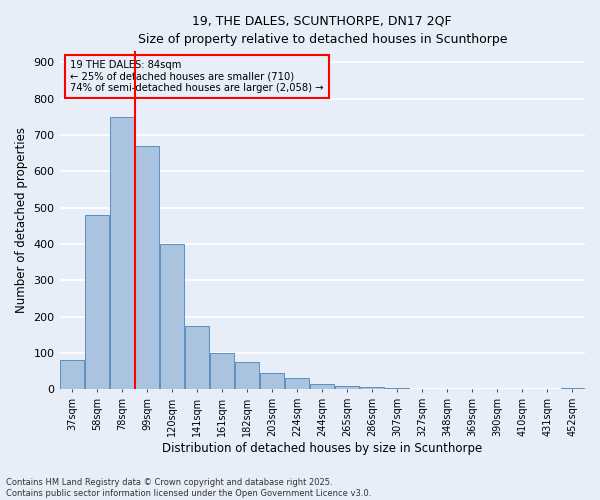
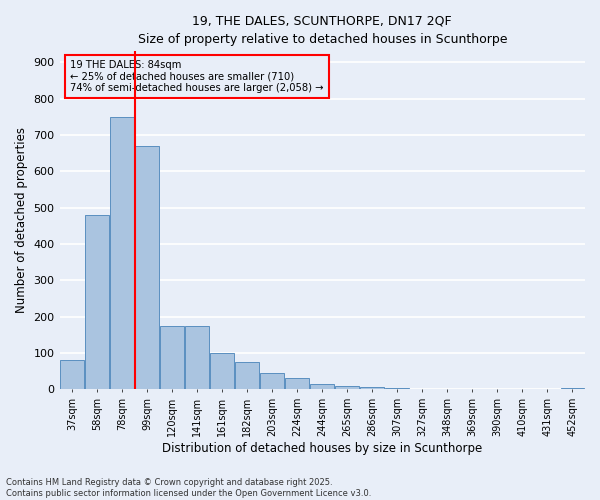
120sqm: 400 -> 175
